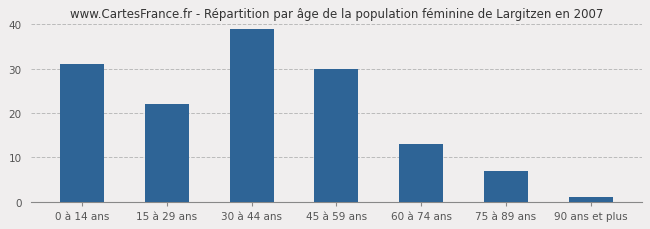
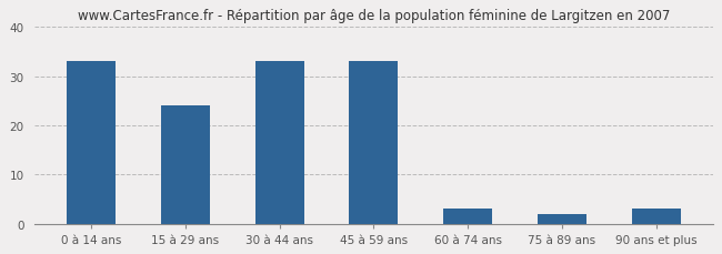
0 à 14 ans: 31 -> 33
15 à 29 ans: 22 -> 24
30 à 44 ans: 39 -> 33
45 à 59 ans: 30 -> 33
60 à 74 ans: 13 -> 3
75 à 89 ans: 7 -> 2
90 ans et plus: 1 -> 3
